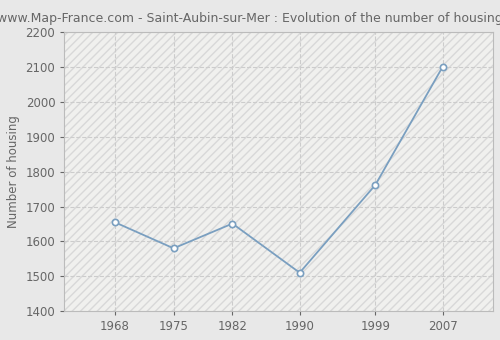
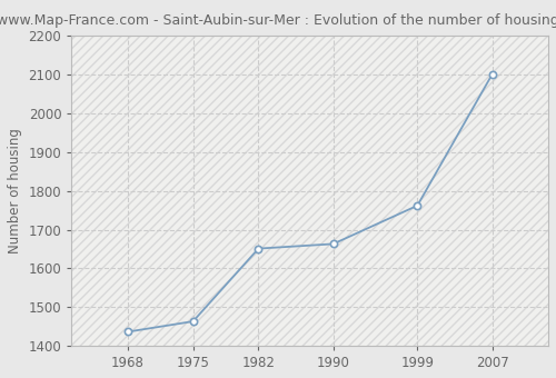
1968: 1655 -> 1436
1975: 1580 -> 1463
1990: 1510 -> 1663
